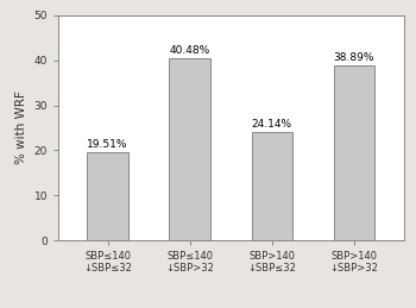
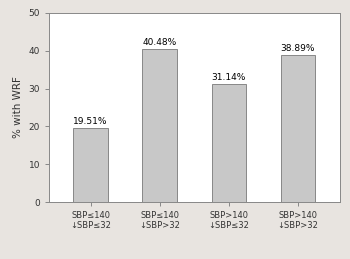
SBP>140 ↓SBP≤32: 24.14% -> 31.14%
